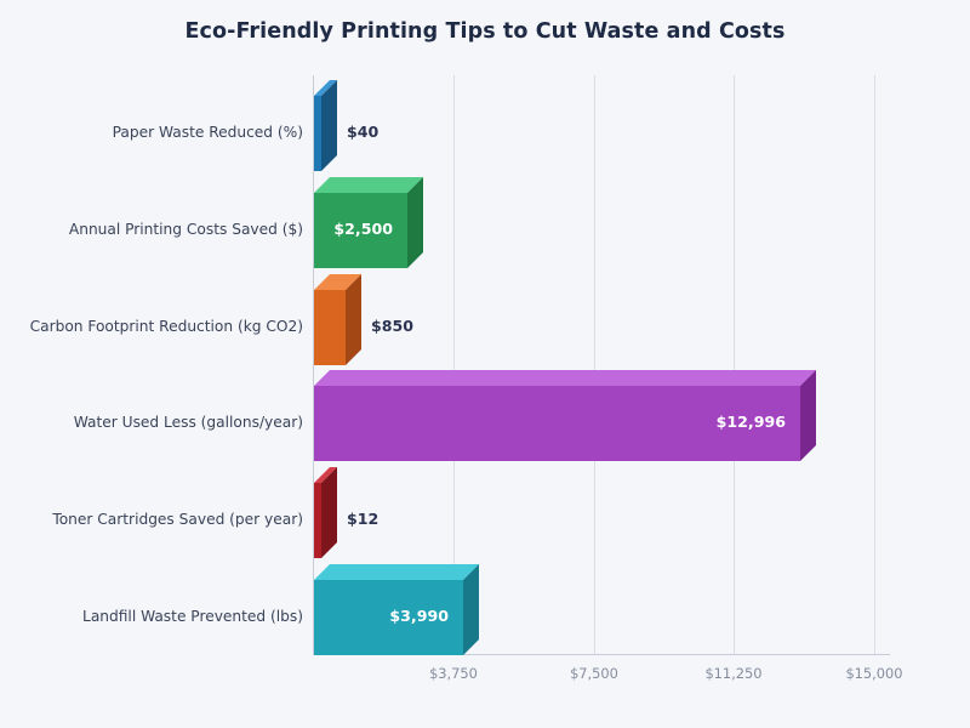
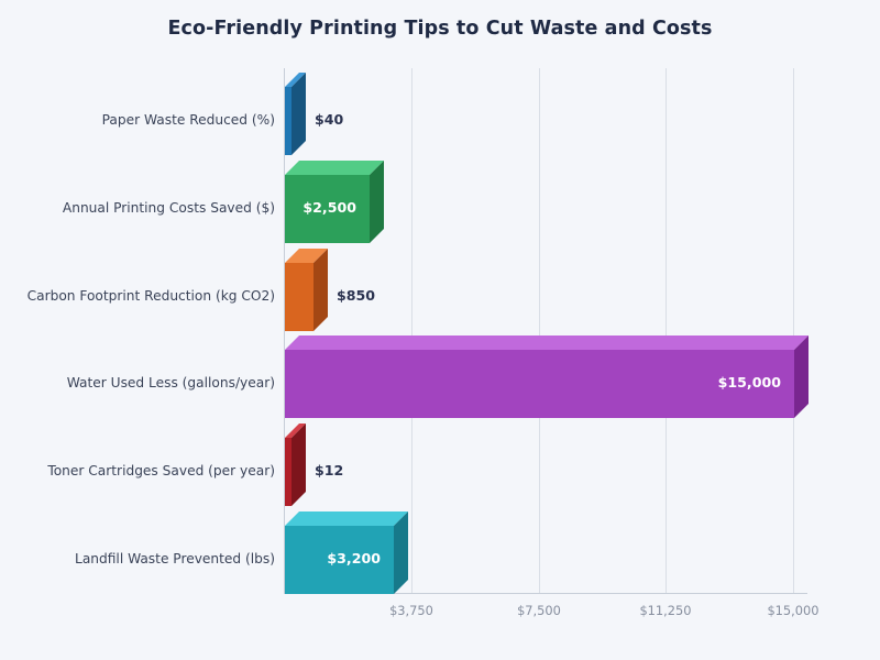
Water Used Less (gallons/year): $12,996 -> $15,000
Landfill Waste Prevented (lbs): $3,990 -> $3,200
